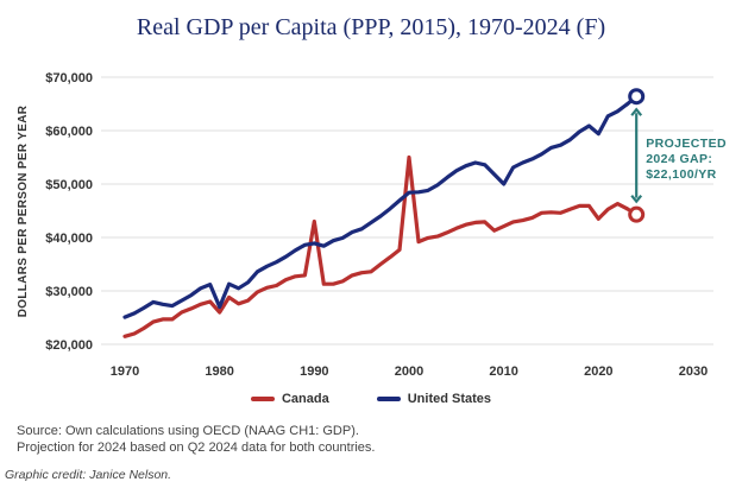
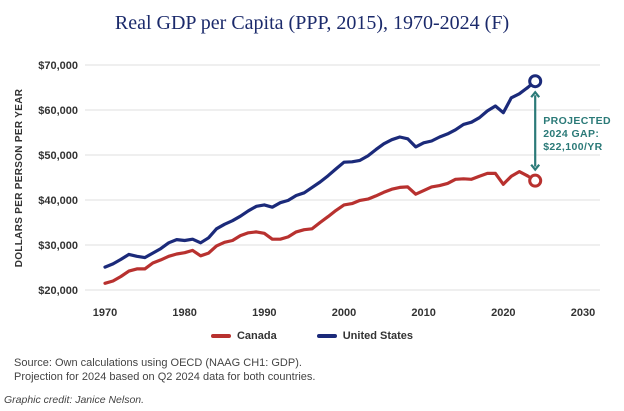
Canada/1980: $26000 -> $28000
United States/1980: $27000 -> $31000
Canada/1990: $43000 -> $33000
Canada/2000: $55000 -> $39000
United States/2010: $50000 -> $53000
